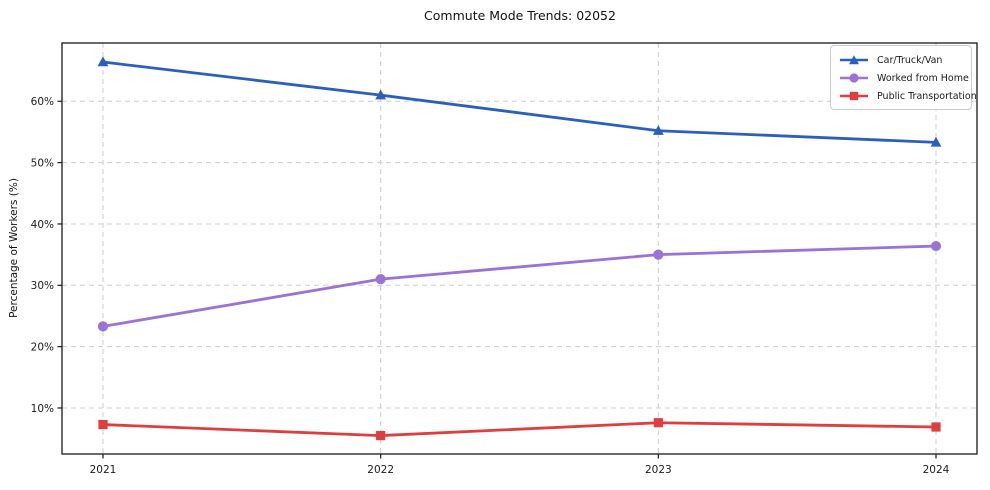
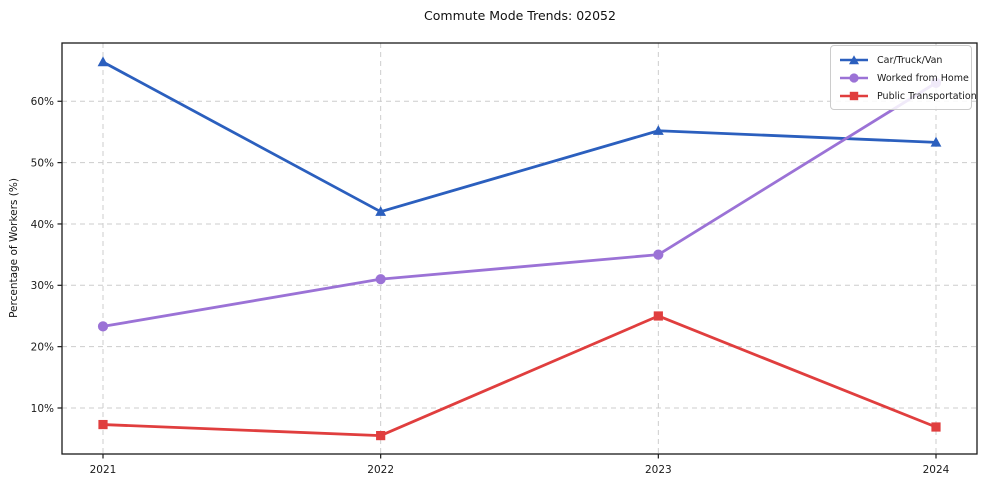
Car/Truck/Van/2022: 61% -> 42%
Public Transportation/2023: 8% -> 25%
Worked from Home/2024: 36% -> 63%
